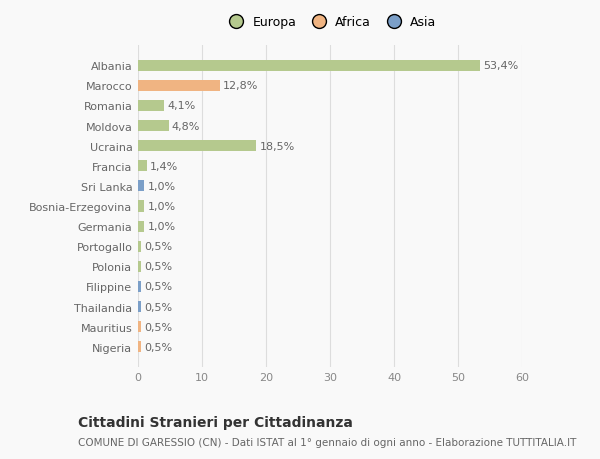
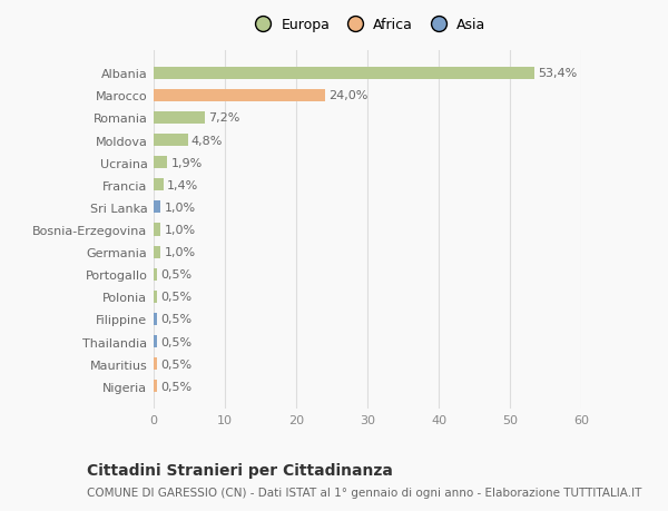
Marocco: 12,8% -> 24,0%
Romania: 4,1% -> 7,2%
Ucraina: 18,5% -> 1,9%
